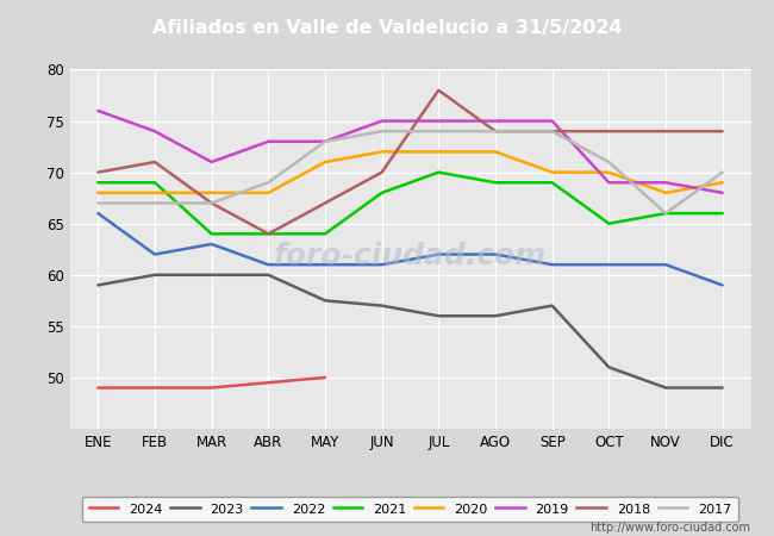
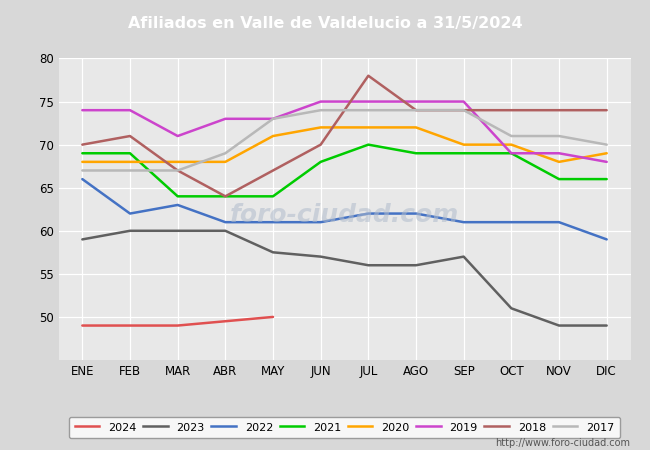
2019/ENE: 76 -> 74
2021/OCT: 65 -> 69
2017/NOV: 66 -> 71
